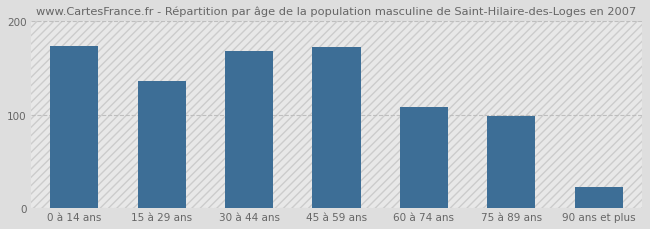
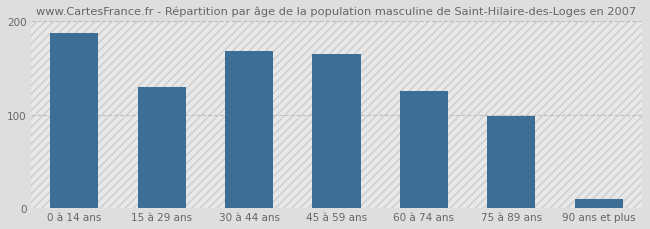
0 à 14 ans: 174 -> 188
15 à 29 ans: 136 -> 130
45 à 59 ans: 172 -> 165
60 à 74 ans: 108 -> 125
90 ans et plus: 22 -> 10
